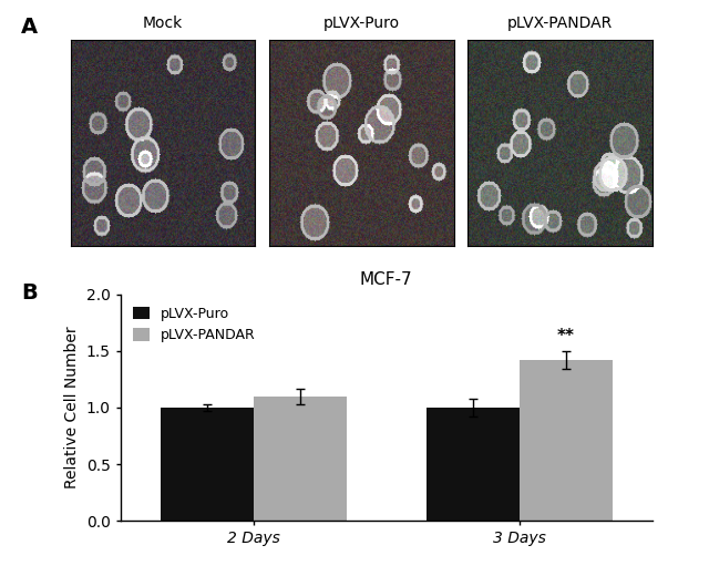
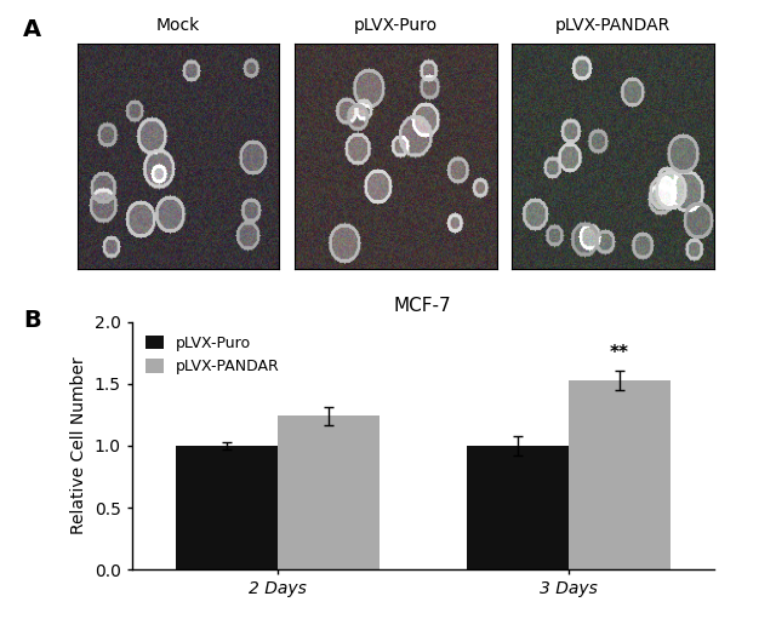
pLVX-PANDAR/2 Days: 1.10 -> 1.24
pLVX-PANDAR/3 Days: 1.42 -> 1.53
